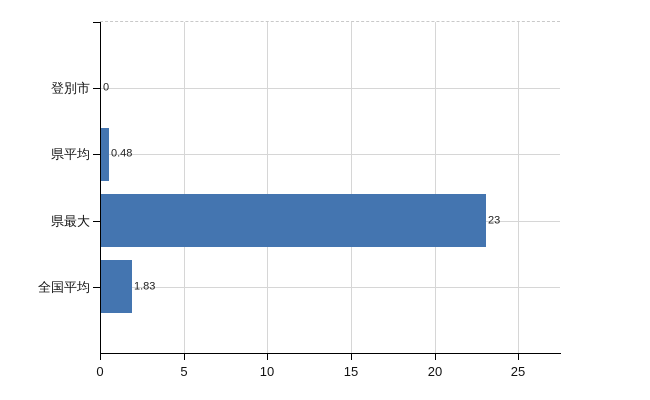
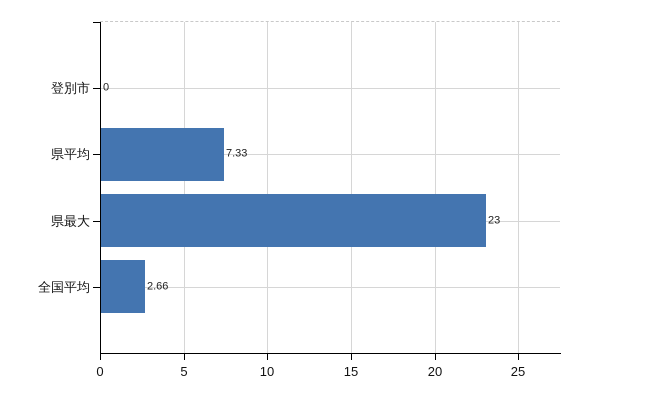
県平均: 0.48 -> 7.33
全国平均: 1.83 -> 2.66
